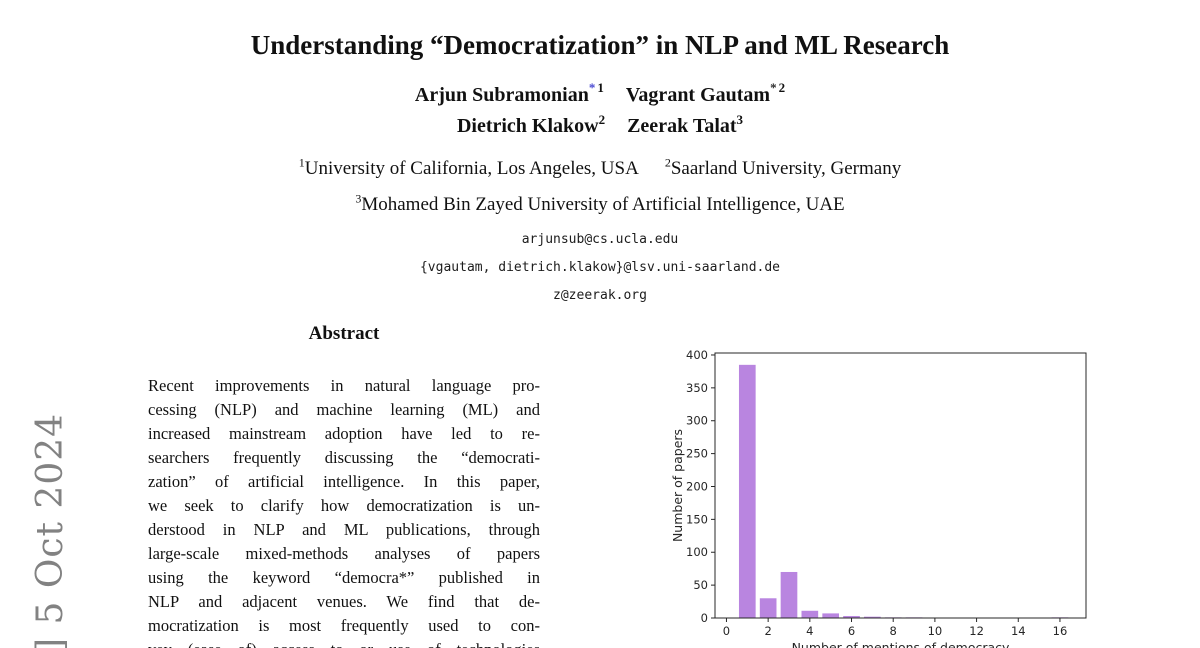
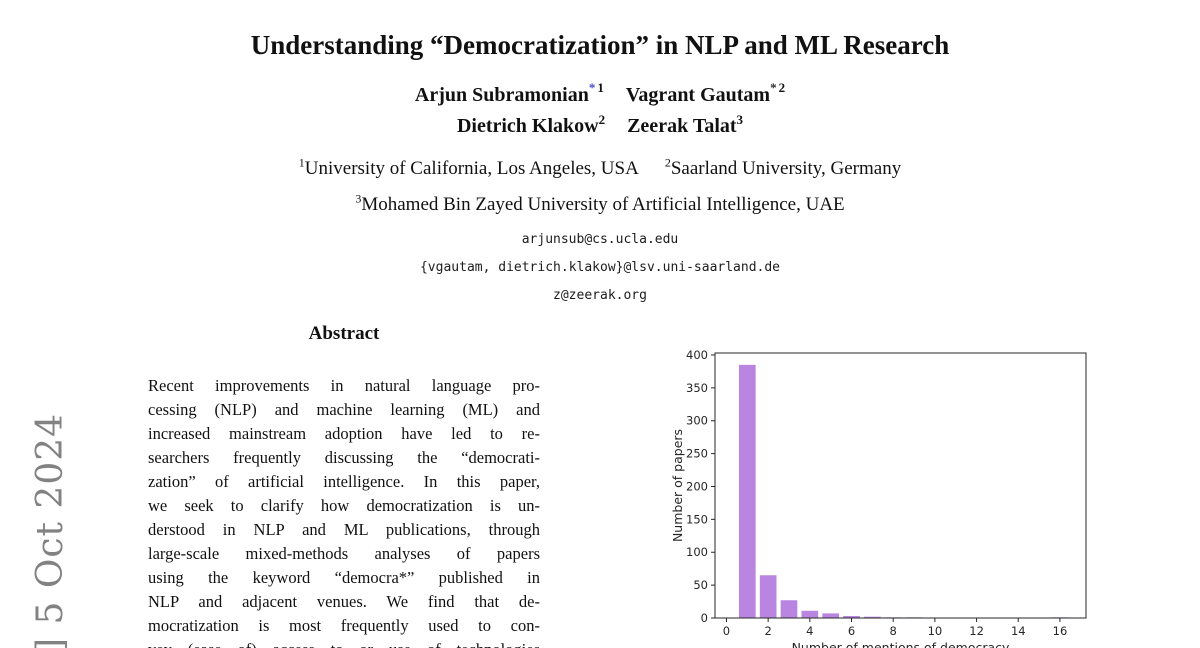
2: 30 -> 60
3: 70 -> 30
